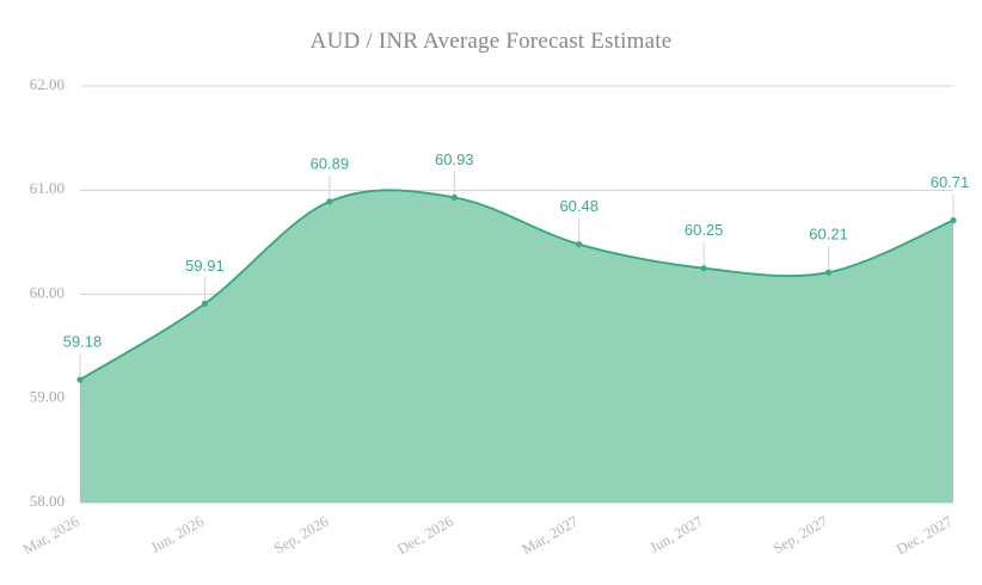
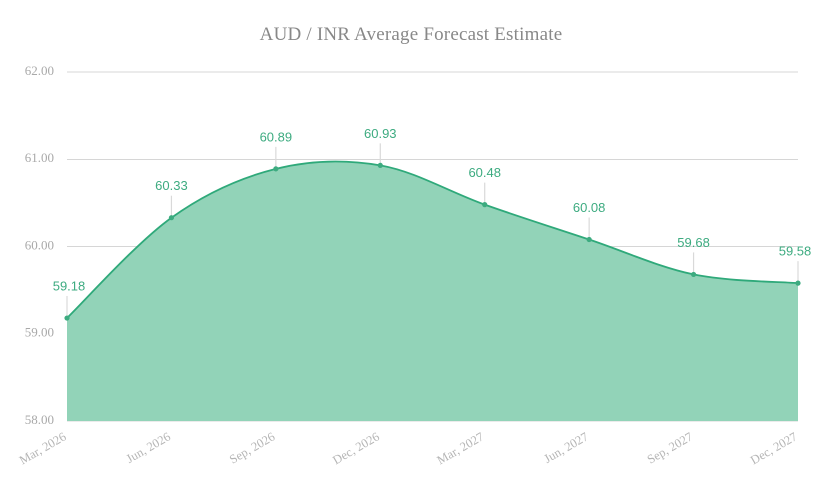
Jun, 2026: 59.91 -> 60.33
Jun, 2027: 60.25 -> 60.08
Sep, 2027: 60.21 -> 59.68
Dec, 2027: 60.71 -> 59.58
